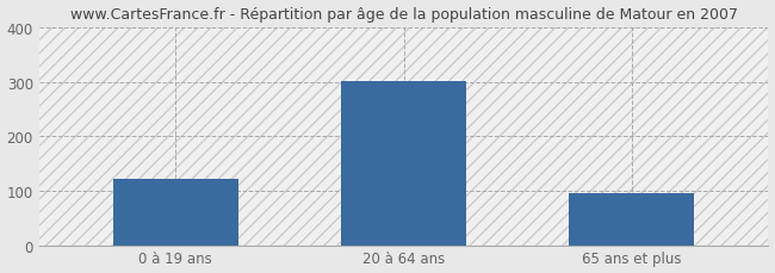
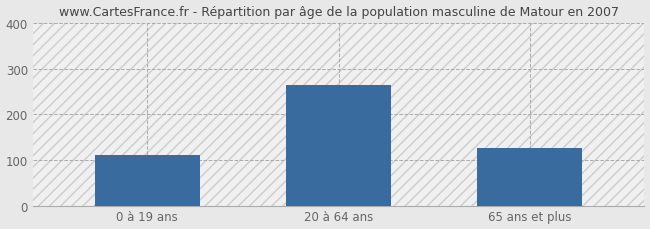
0 à 19 ans: 122 -> 110
20 à 64 ans: 302 -> 265
65 ans et plus: 96 -> 125
